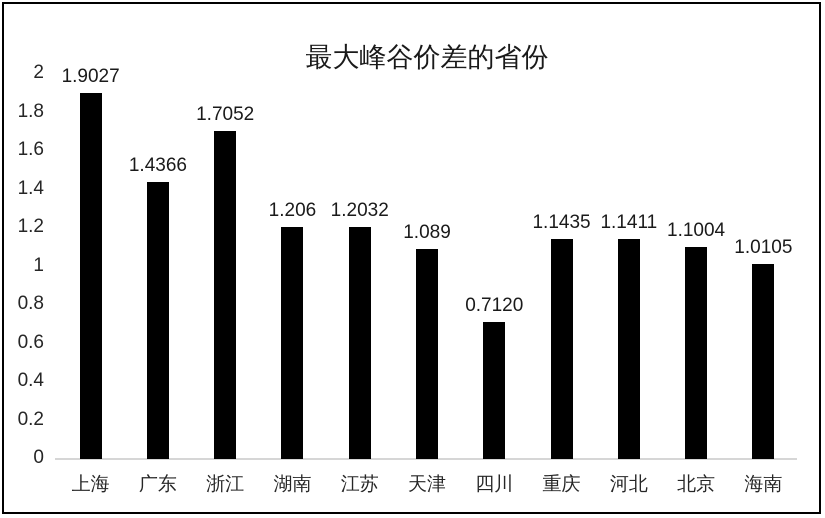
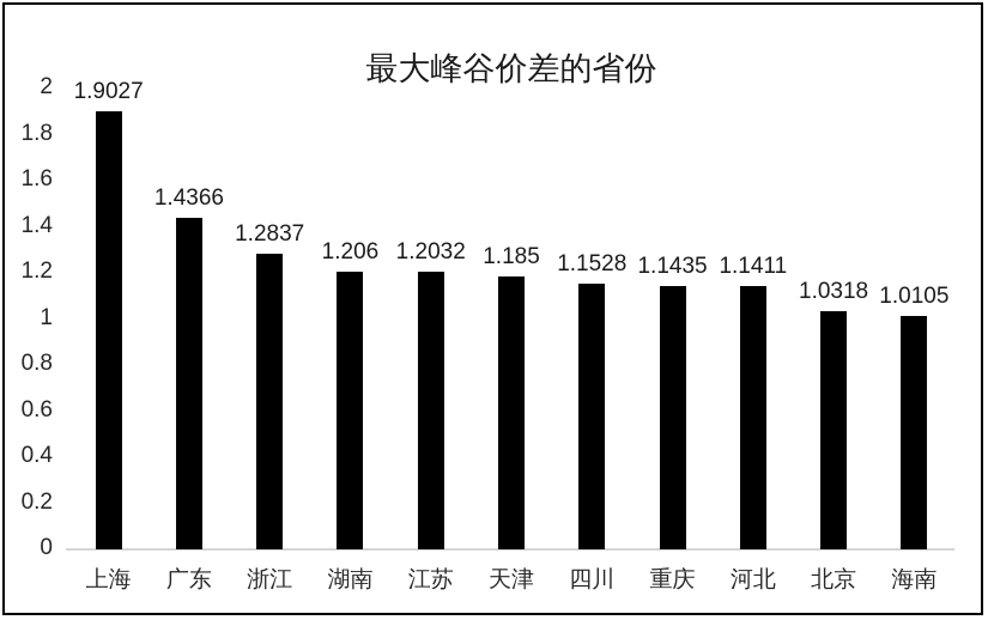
浙江: 1.7052 -> 1.2837
天津: 1.089 -> 1.185
四川: 0.7120 -> 1.1528
北京: 1.1004 -> 1.0318
